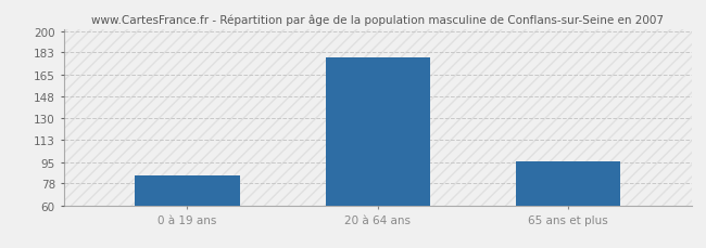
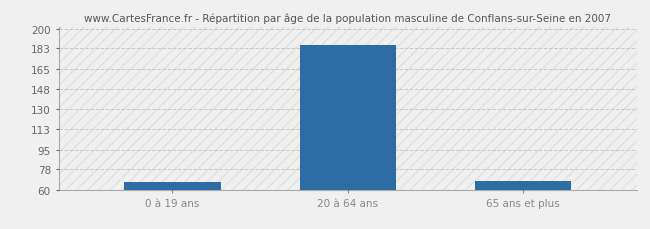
0 à 19 ans: 84 -> 67
20 à 64 ans: 179 -> 186
65 ans et plus: 96 -> 68
